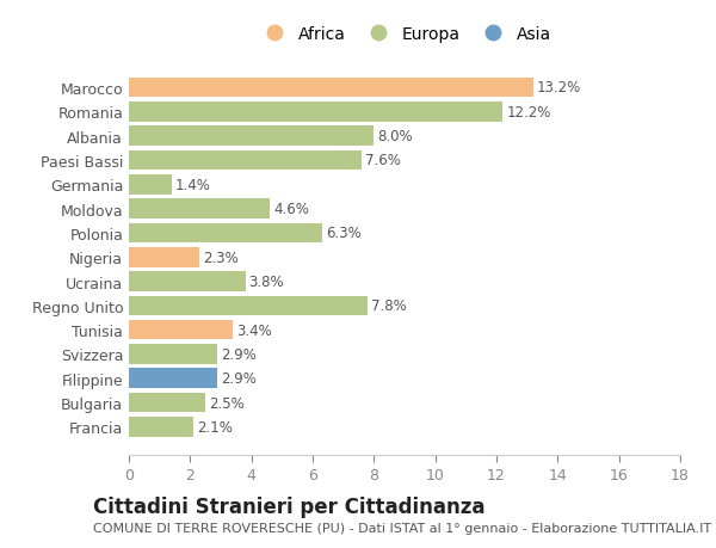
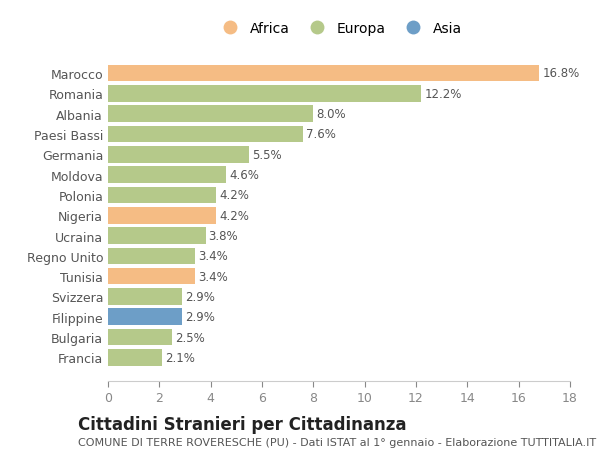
Marocco: 13.2% -> 16.8%
Germania: 1.4% -> 5.5%
Polonia: 6.3% -> 4.2%
Nigeria: 2.3% -> 4.2%
Regno Unito: 7.8% -> 3.4%
